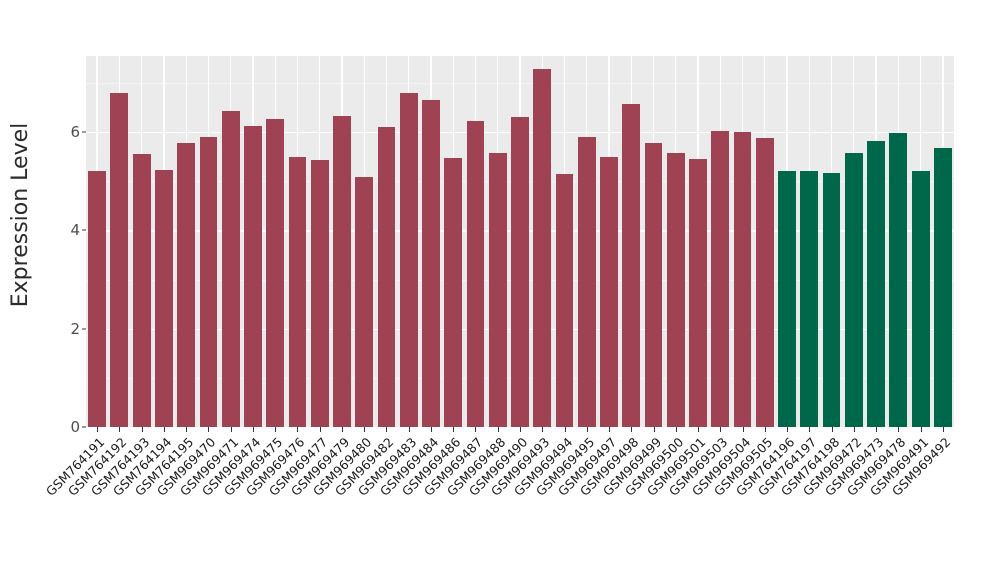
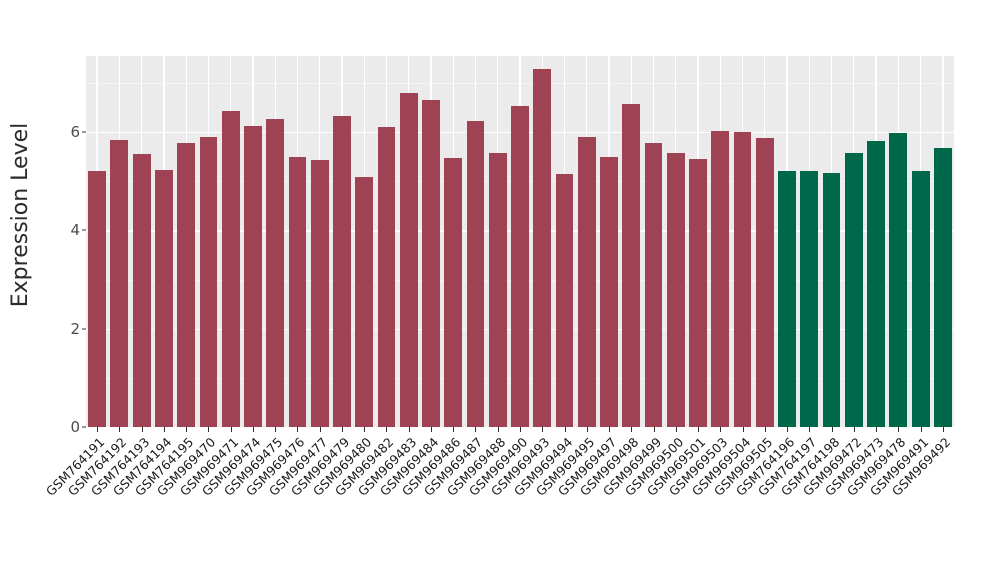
GSM764192: 6.8 -> 5.8
GSM969490: 6.3 -> 6.5
